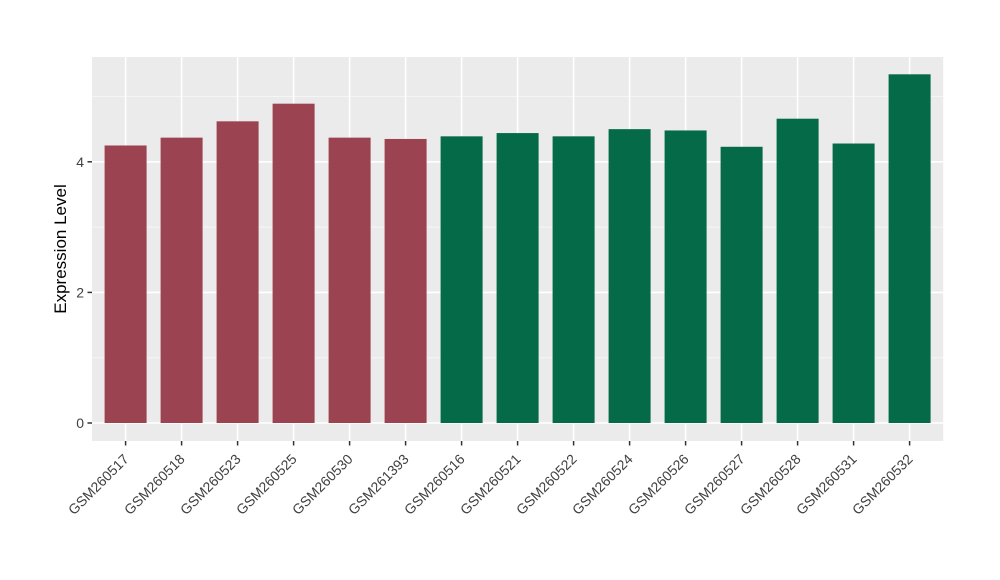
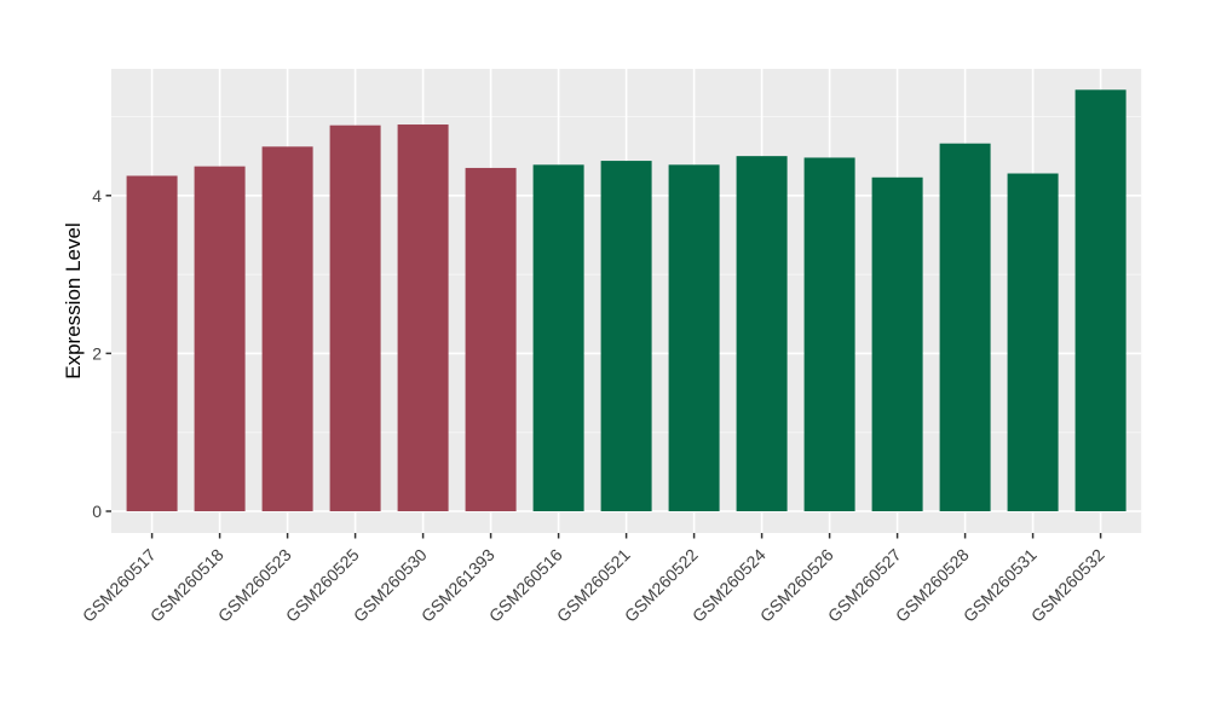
GSM260530: 4.4 -> 4.9
